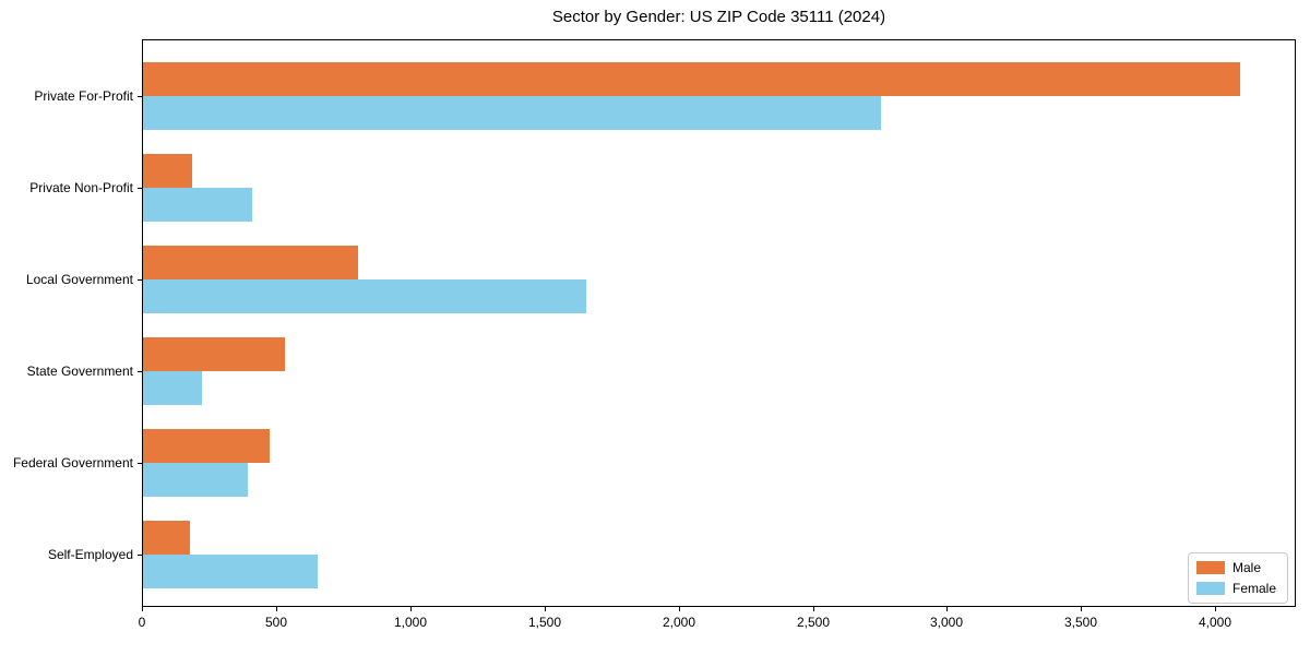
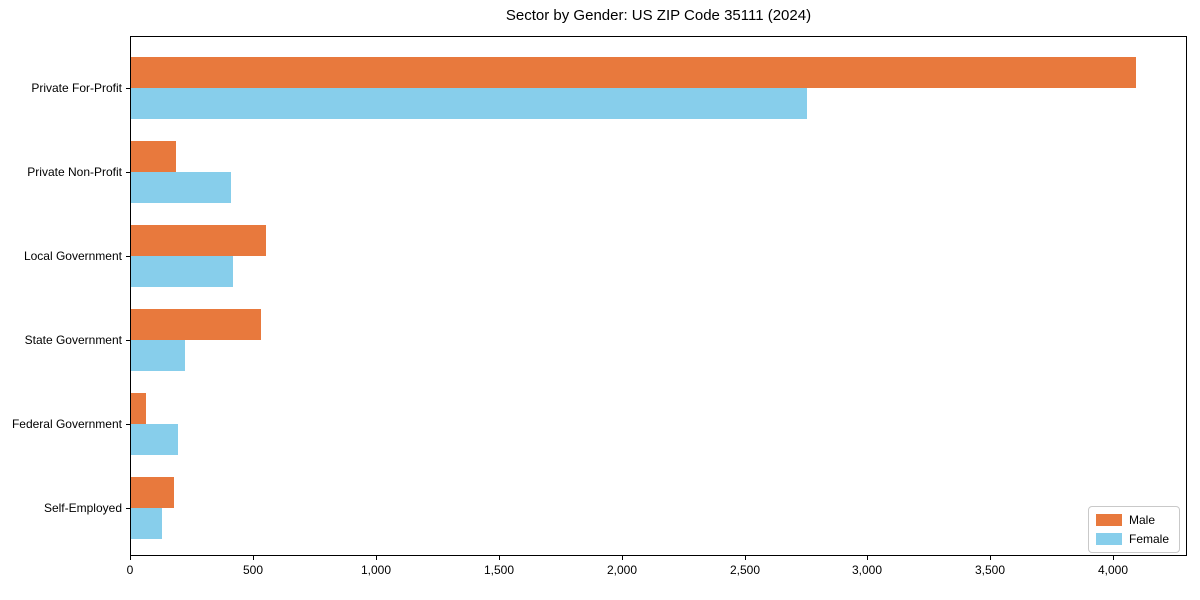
Male/Local Government: 800 -> 550
Female/Local Government: 1650 -> 420
Male/Federal Government: 470 -> 60
Female/Federal Government: 390 -> 190
Female/Self-Employed: 650 -> 120
